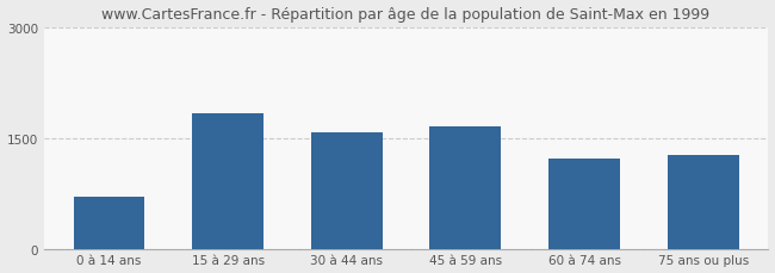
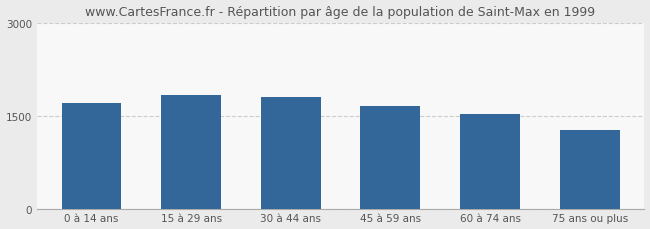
0 à 14 ans: 700 -> 1700
30 à 44 ans: 1580 -> 1810
60 à 74 ans: 1220 -> 1530
